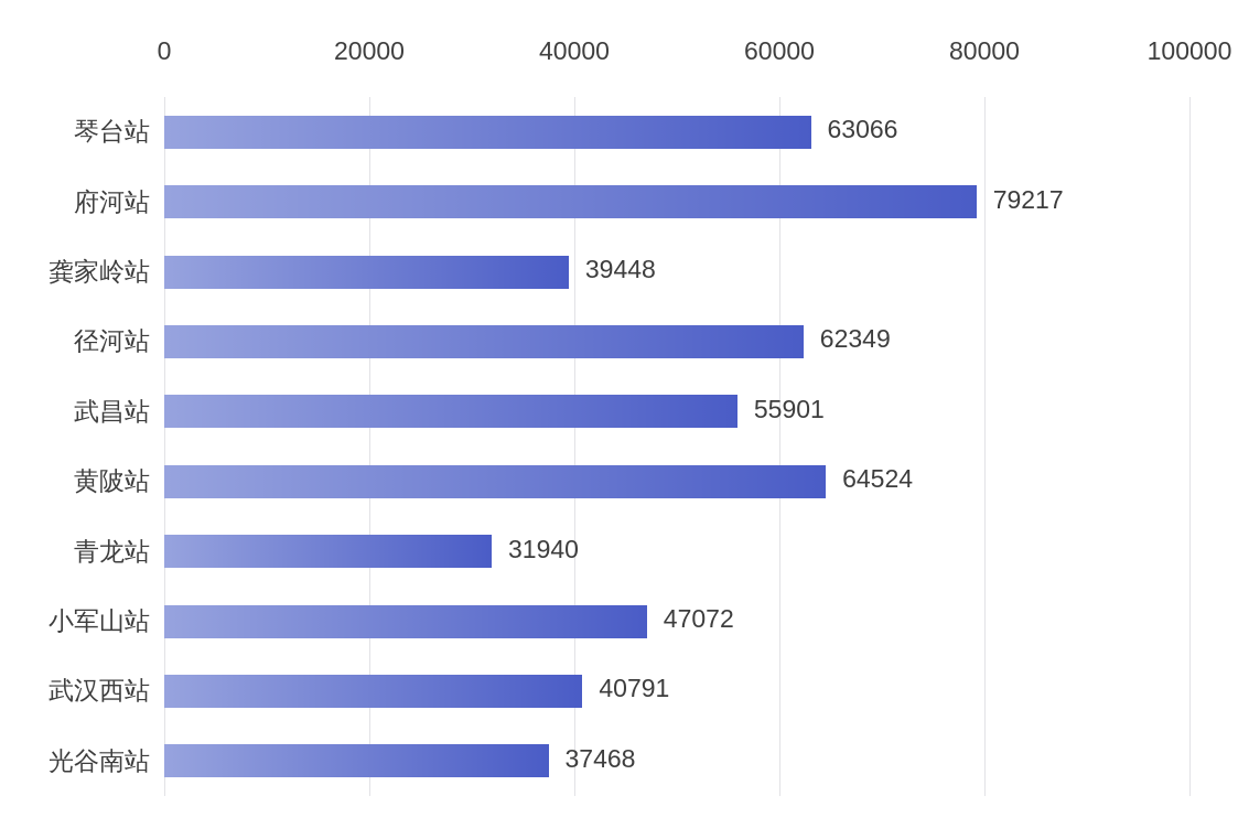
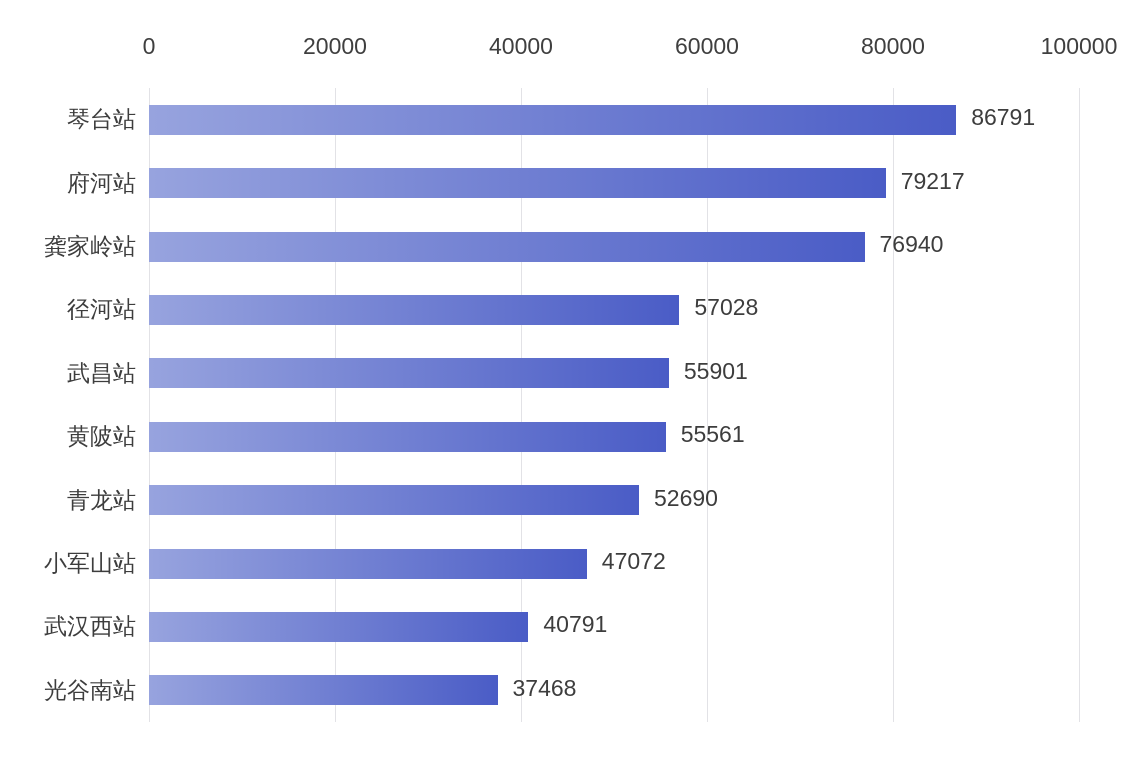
琴台站: 63066 -> 86791
龚家岭站: 39448 -> 76940
径河站: 62349 -> 57028
黄陂站: 64524 -> 55561
青龙站: 31940 -> 52690
